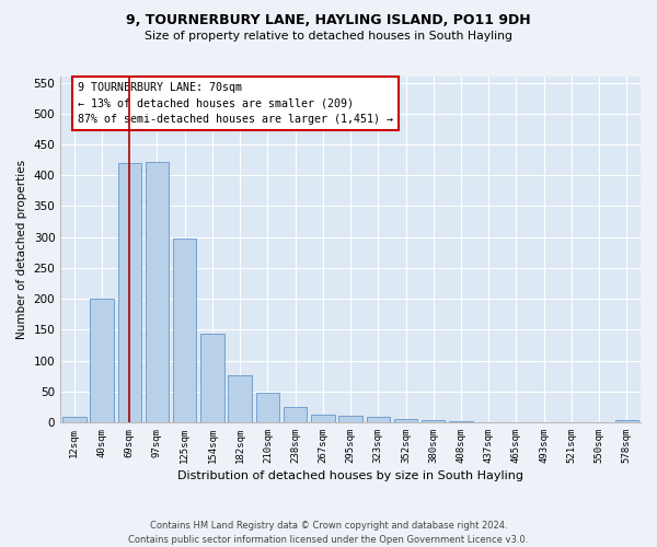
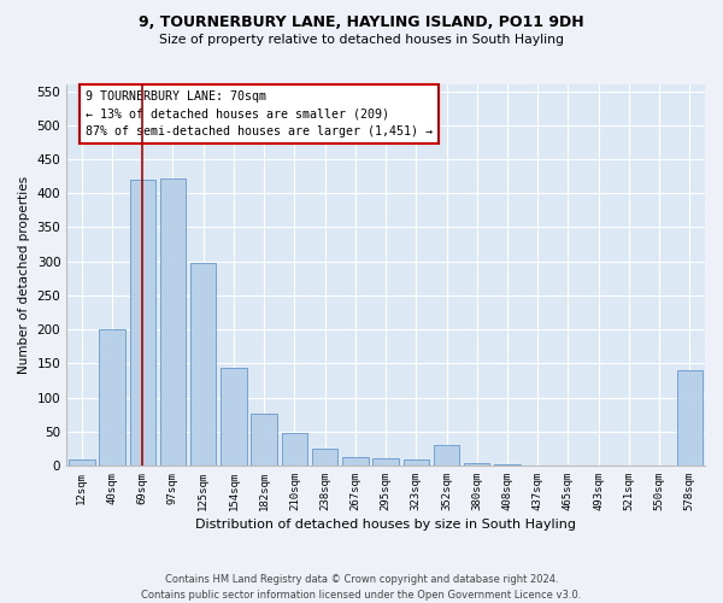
352sqm: 5 -> 30
578sqm: 3 -> 140
